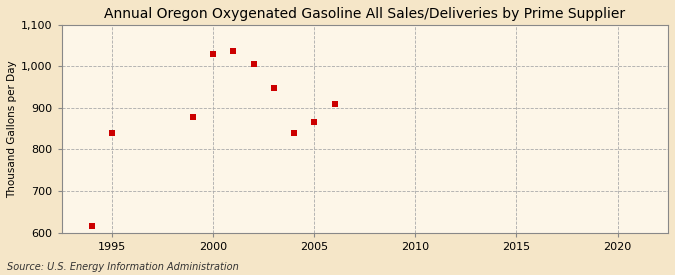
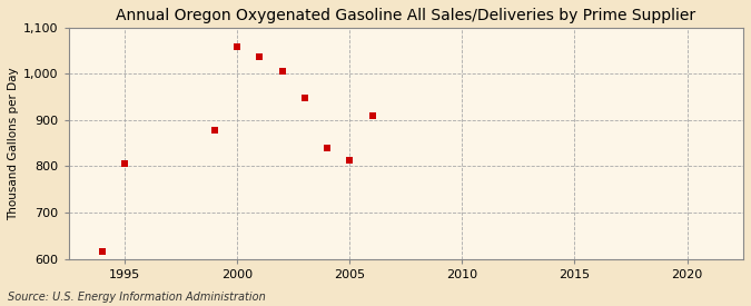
1995: 840 -> 805
2000: 1,030 -> 1,060
2005: 865 -> 812
